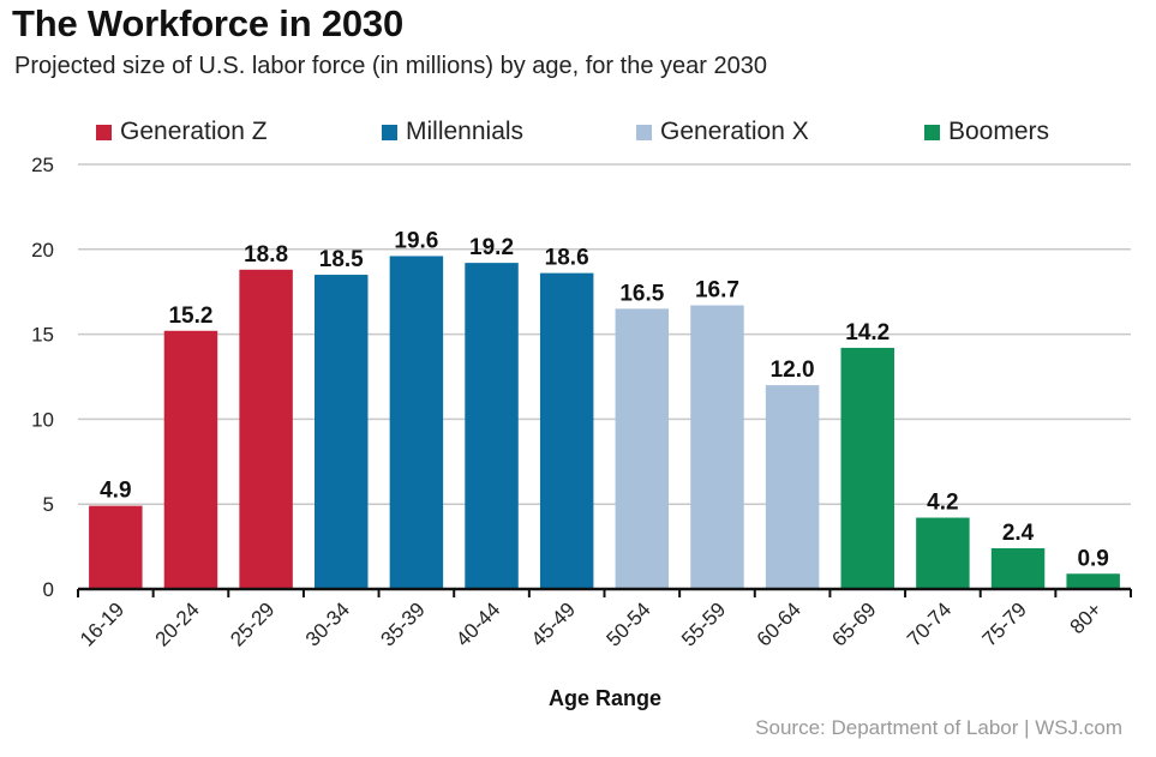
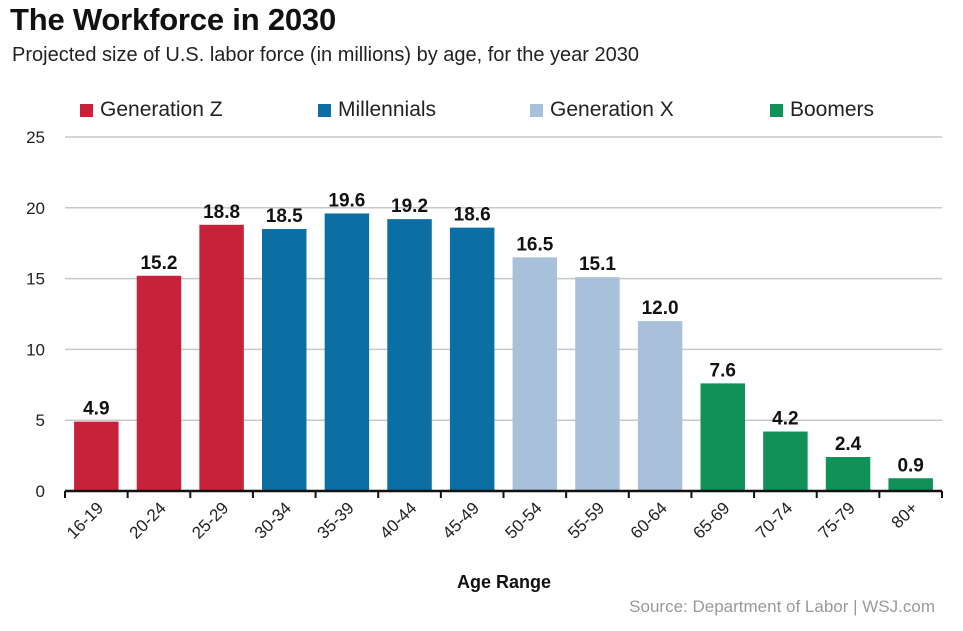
55-59: 16.7 -> 15.1
65-69: 14.2 -> 7.6
